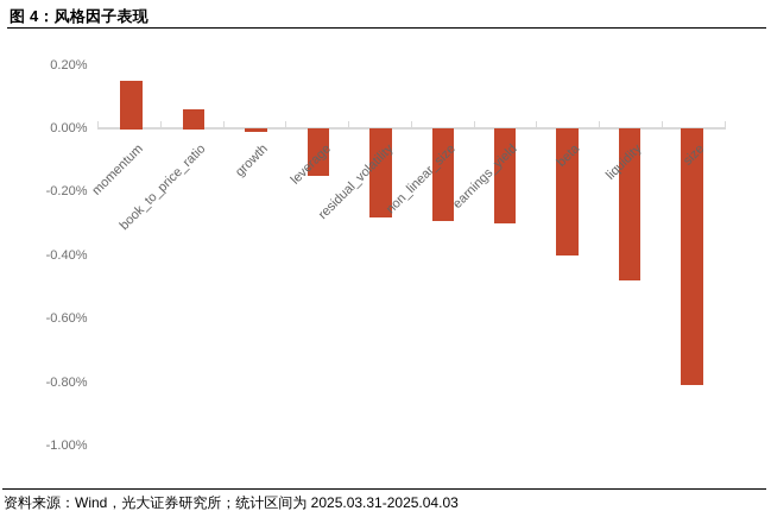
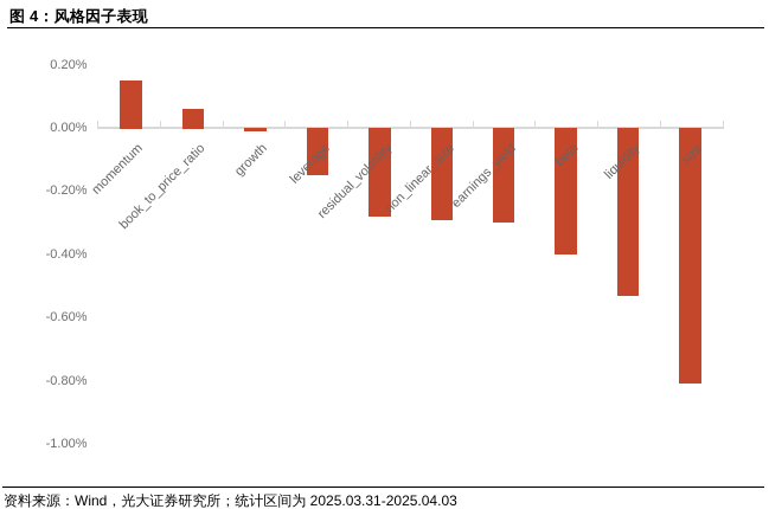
liquidity: -0.48% -> -0.53%
